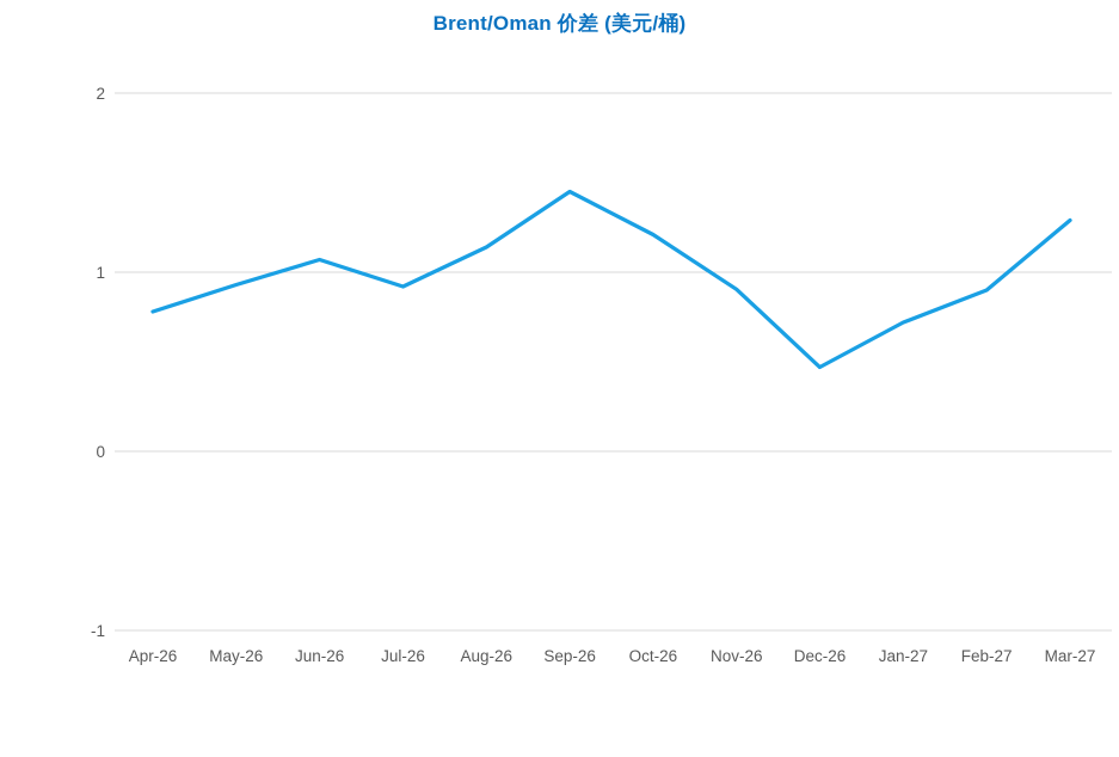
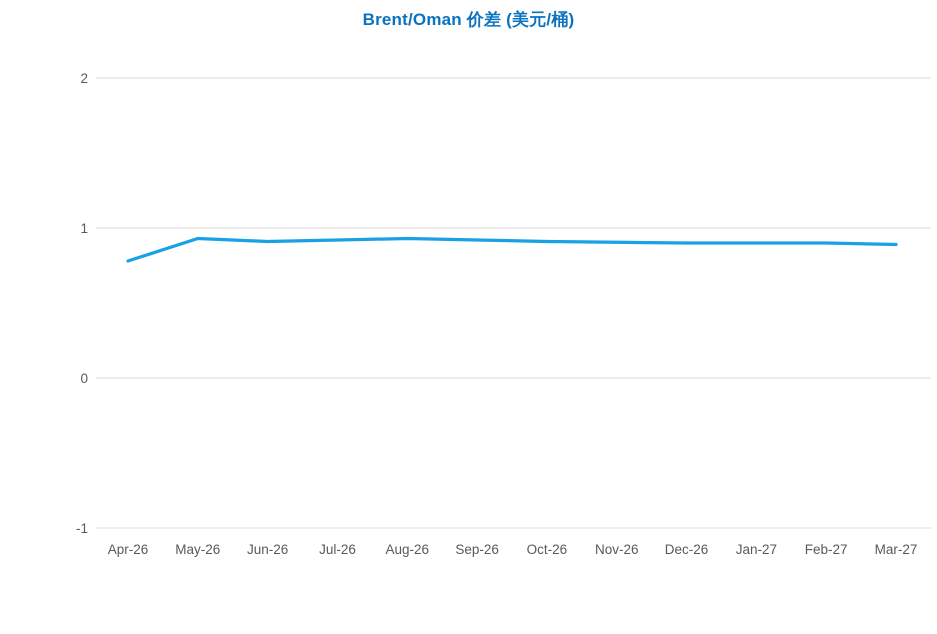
Jun-26: 1.07 -> 0.91
Aug-26: 1.14 -> 0.93
Sep-26: 1.45 -> 0.92
Oct-26: 1.21 -> 0.91
Dec-26: 0.47 -> 0.90
Jan-27: 0.72 -> 0.90
Mar-27: 1.29 -> 0.89
